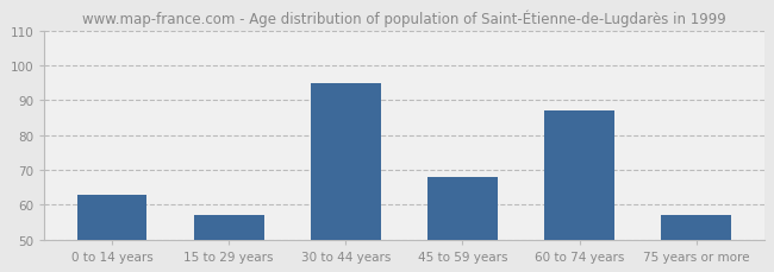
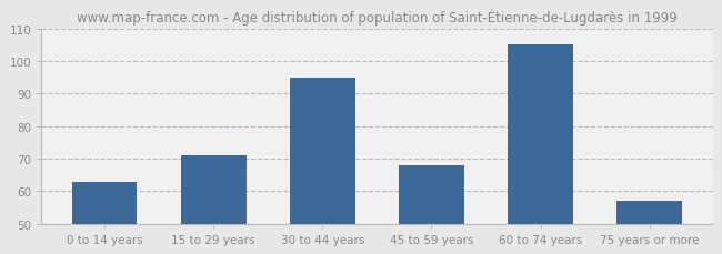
15 to 29 years: 57 -> 71
60 to 74 years: 87 -> 105
